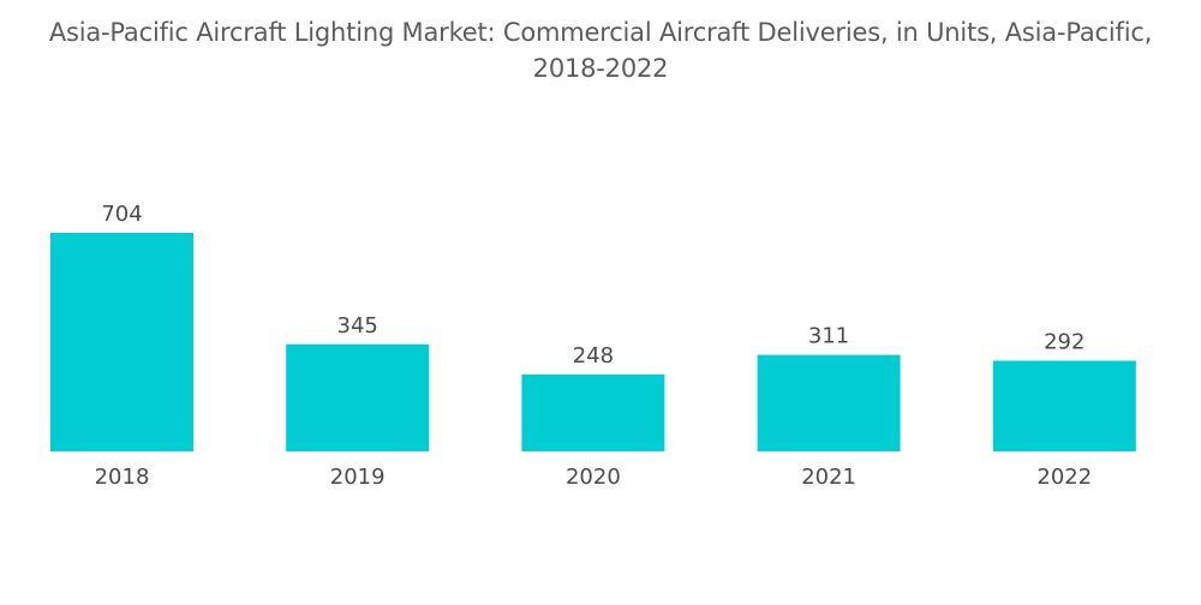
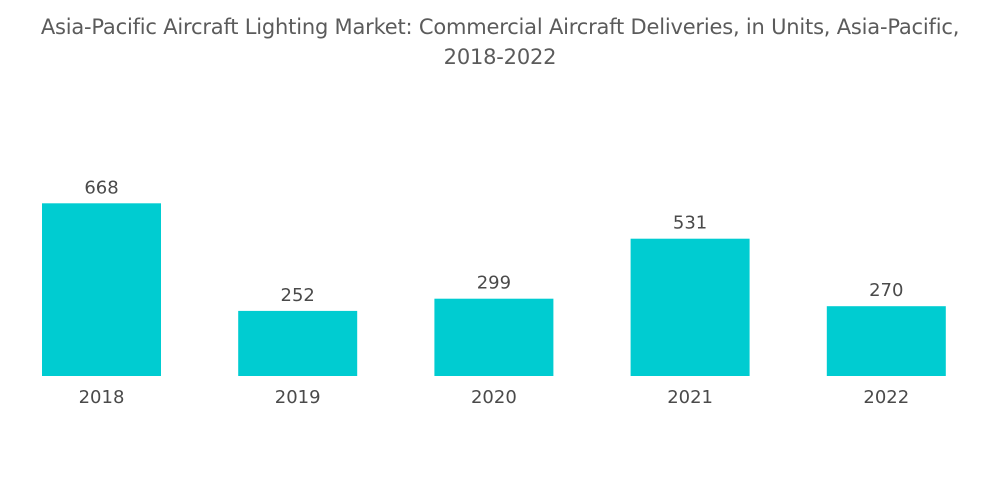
2018: 704 -> 668
2019: 345 -> 252
2020: 248 -> 299
2021: 311 -> 531
2022: 292 -> 270
